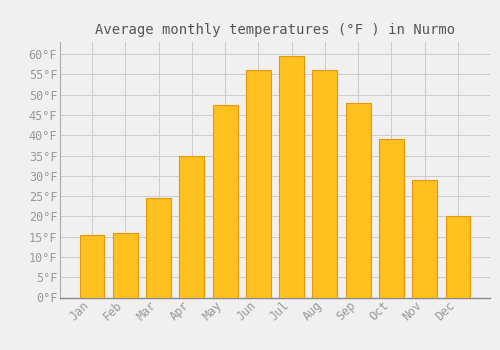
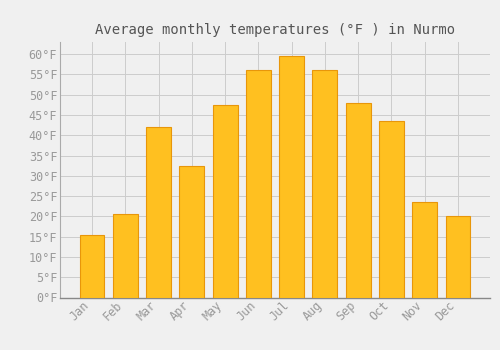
Feb: 16.0°F -> 20.5°F
Mar: 24.5°F -> 42.0°F
Apr: 35.0°F -> 32.5°F
Oct: 39.0°F -> 43.5°F
Nov: 29.0°F -> 23.5°F
